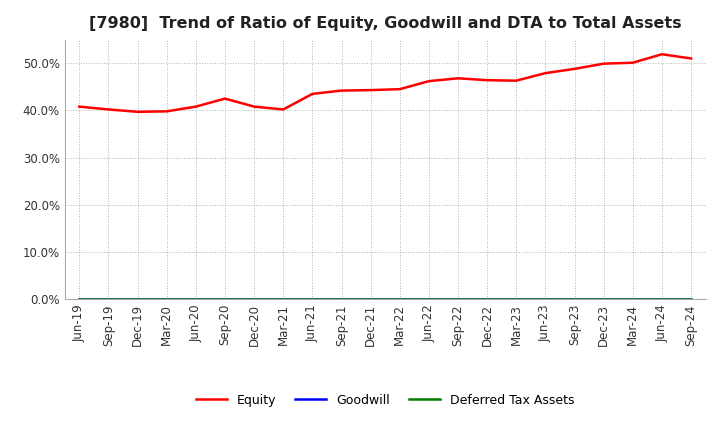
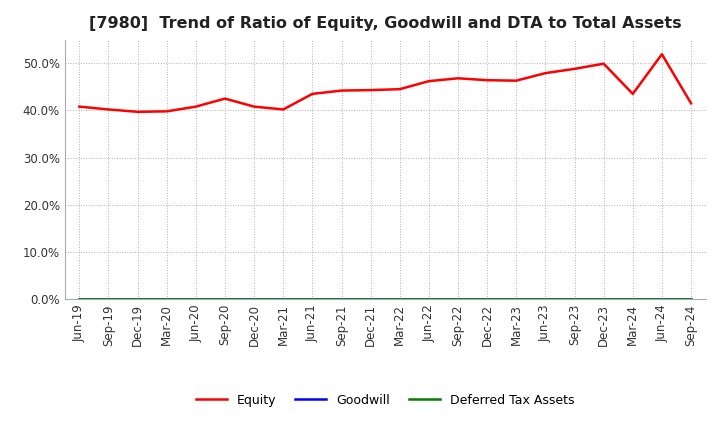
Equity/Mar-24: 50.1% -> 43.5%
Equity/Sep-24: 51.0% -> 41.5%
